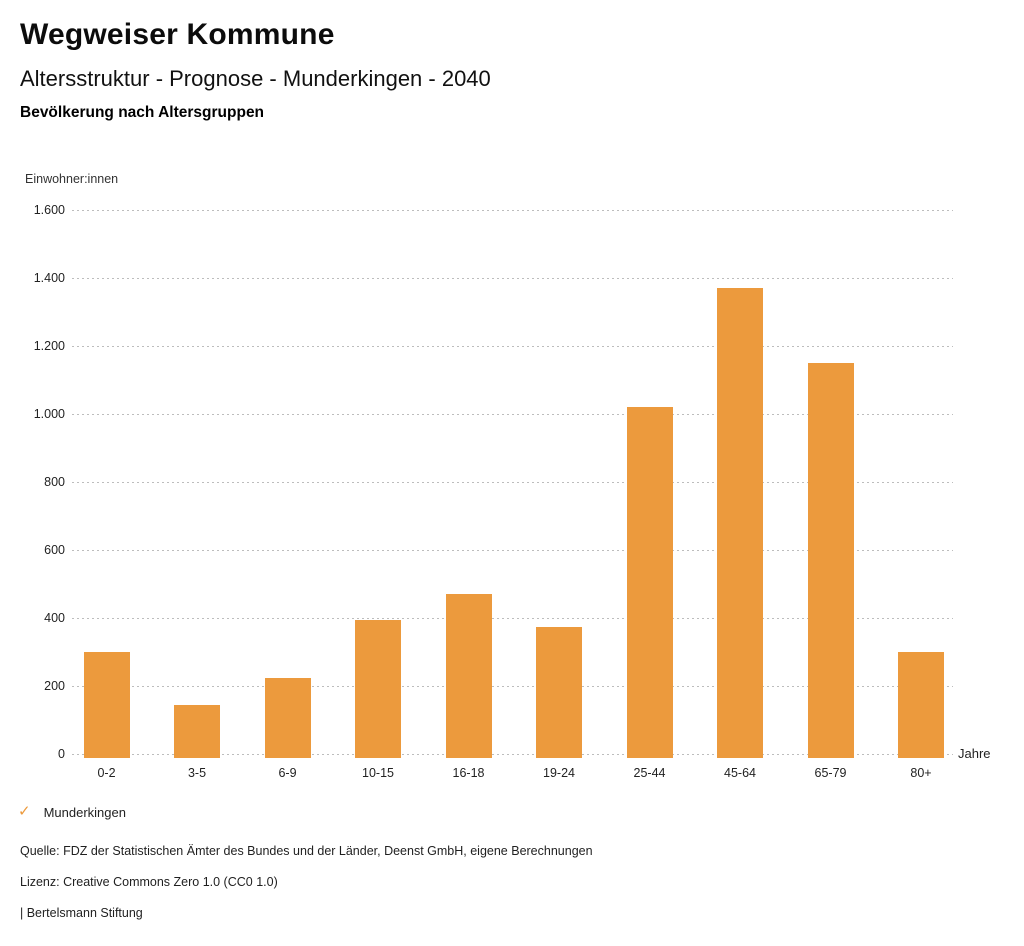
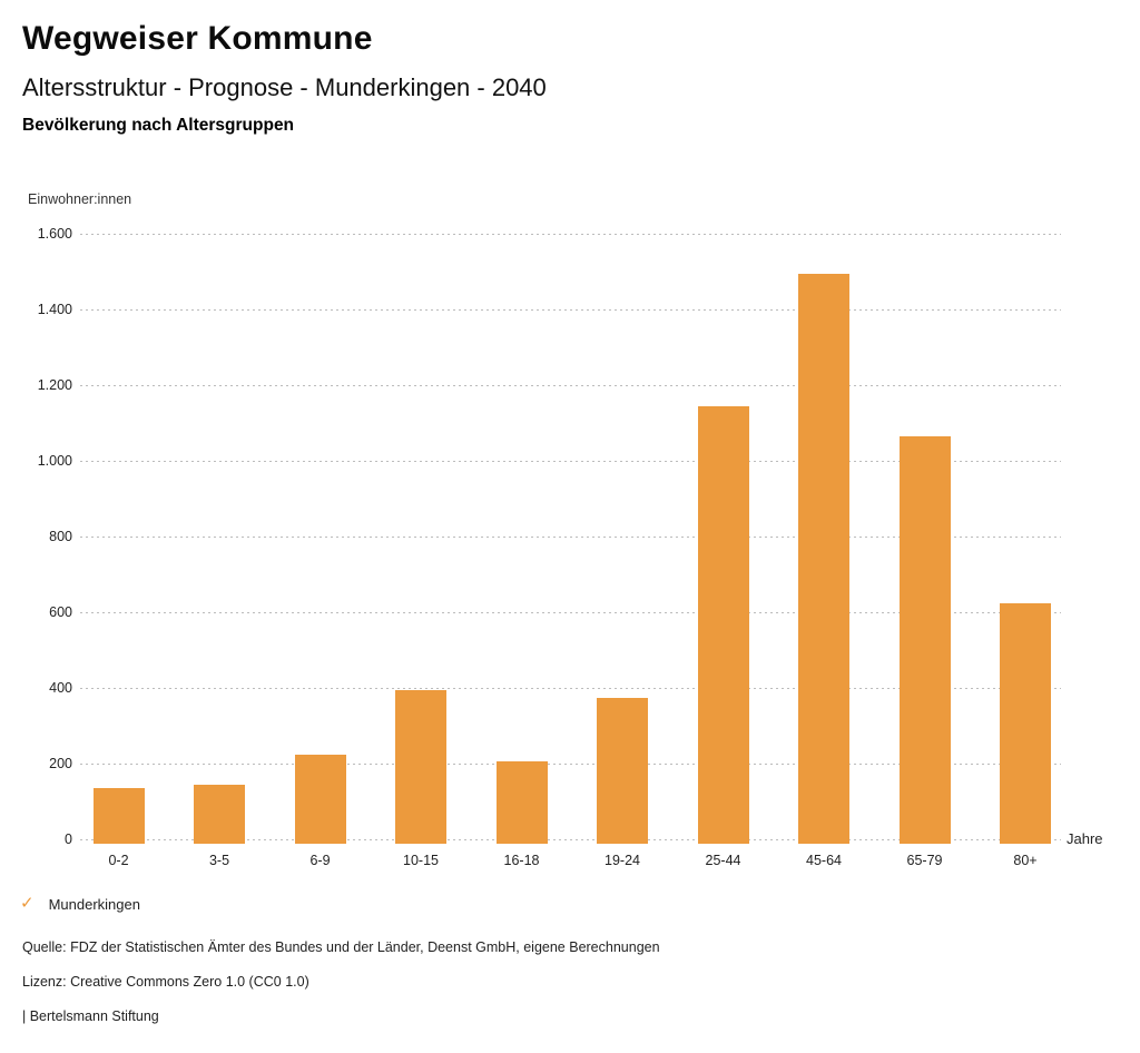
0-2: 300 -> 140
16-18: 470 -> 200
25-44: 1020 -> 1140
45-64: 1370 -> 1500
65-79: 1150 -> 1060
80+: 300 -> 620
